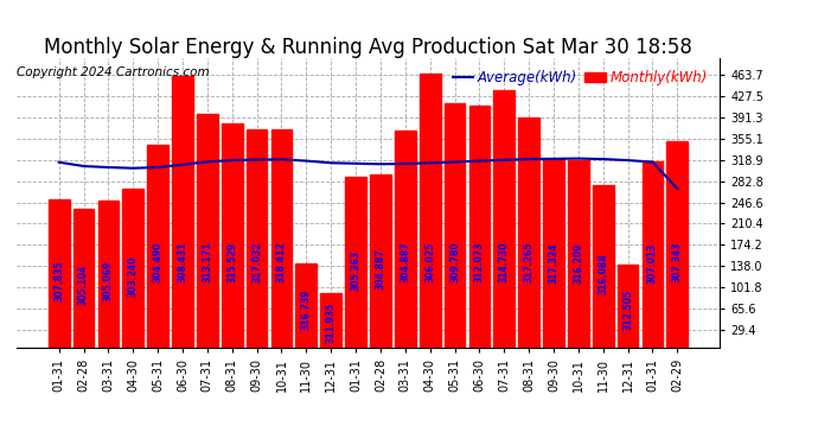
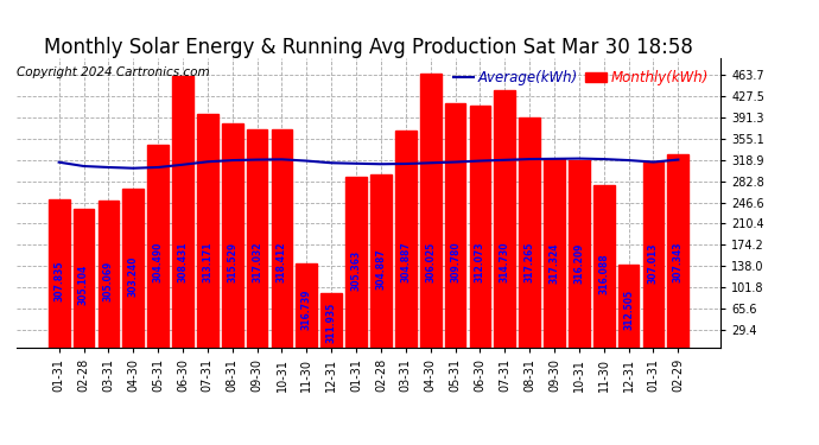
Monthly(kWh)/02-29: 350 -> 328
Average(kWh)/02-29: 270 -> 320
